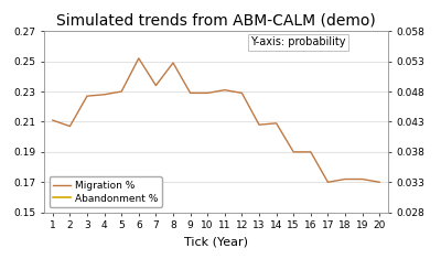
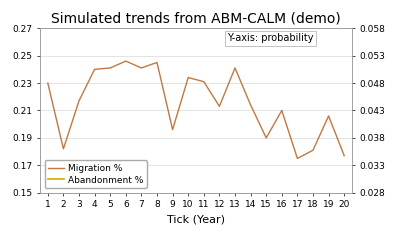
Migration %/1: 0.211 -> 0.230
Migration %/2: 0.207 -> 0.182
Migration %/3: 0.227 -> 0.217
Migration %/4: 0.228 -> 0.240
Migration %/5: 0.230 -> 0.241
Migration %/6: 0.252 -> 0.246
Migration %/7: 0.234 -> 0.241
Migration %/8: 0.249 -> 0.245
Migration %/9: 0.229 -> 0.196
Migration %/10: 0.229 -> 0.234
Migration %/12: 0.229 -> 0.213
Migration %/13: 0.208 -> 0.241
Migration %/14: 0.209 -> 0.214
Migration %/16: 0.190 -> 0.210
Migration %/17: 0.170 -> 0.175
Migration %/18: 0.172 -> 0.181
Migration %/19: 0.172 -> 0.206
Migration %/20: 0.170 -> 0.177
